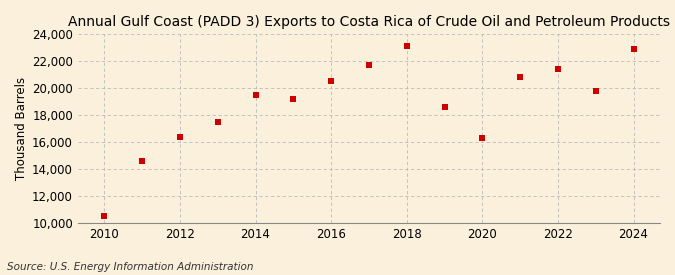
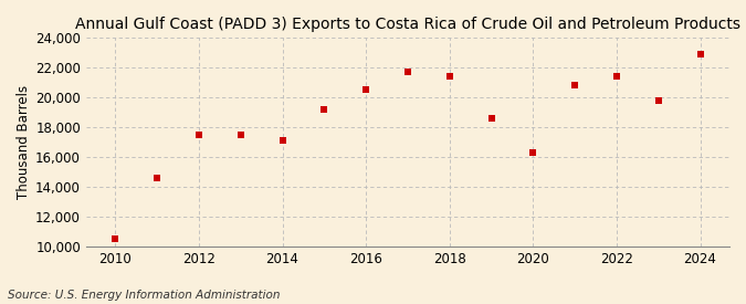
2012: 16,400 -> 17,500
2014: 19,500 -> 17,100
2018: 23,100 -> 21,400
